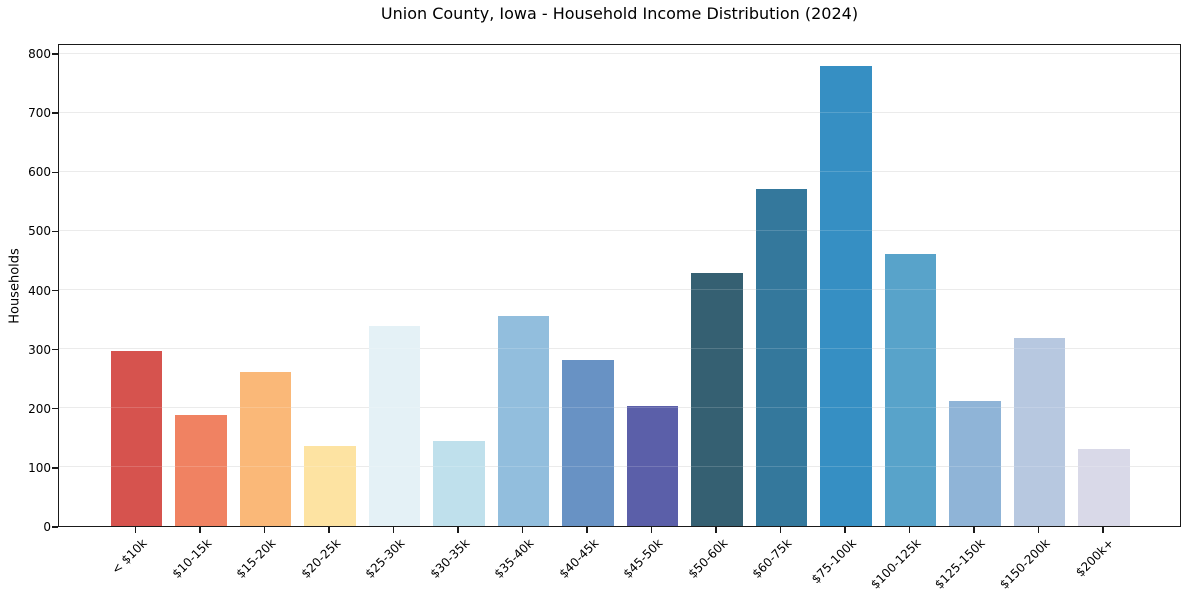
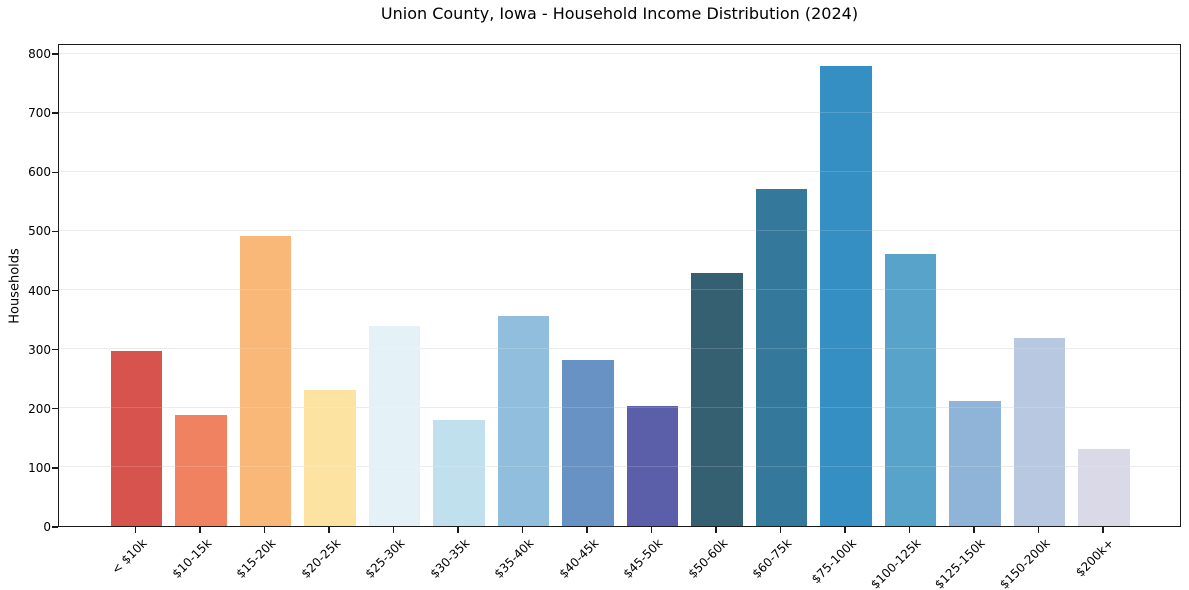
$15-20k: 260 -> 490
$20-25k: 140 -> 230
$30-35k: 140 -> 180
